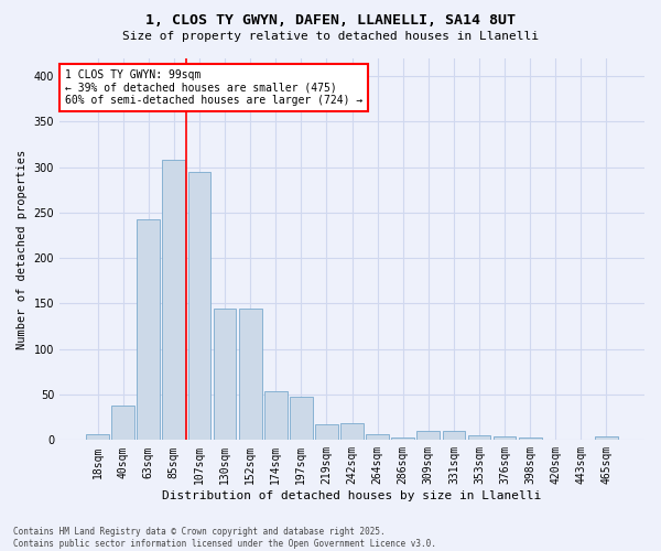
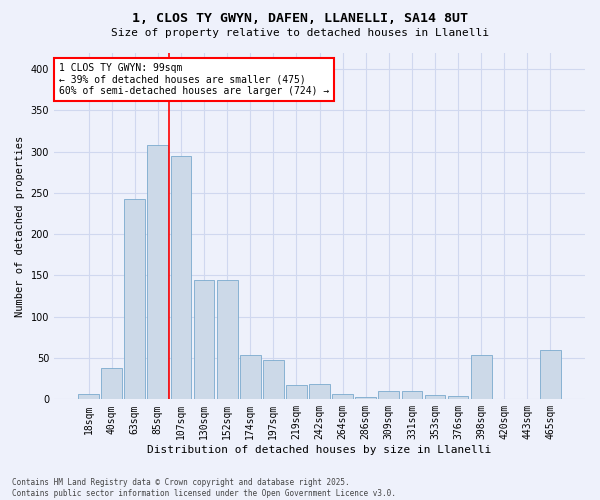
398sqm: 3 -> 54
465sqm: 4 -> 60
